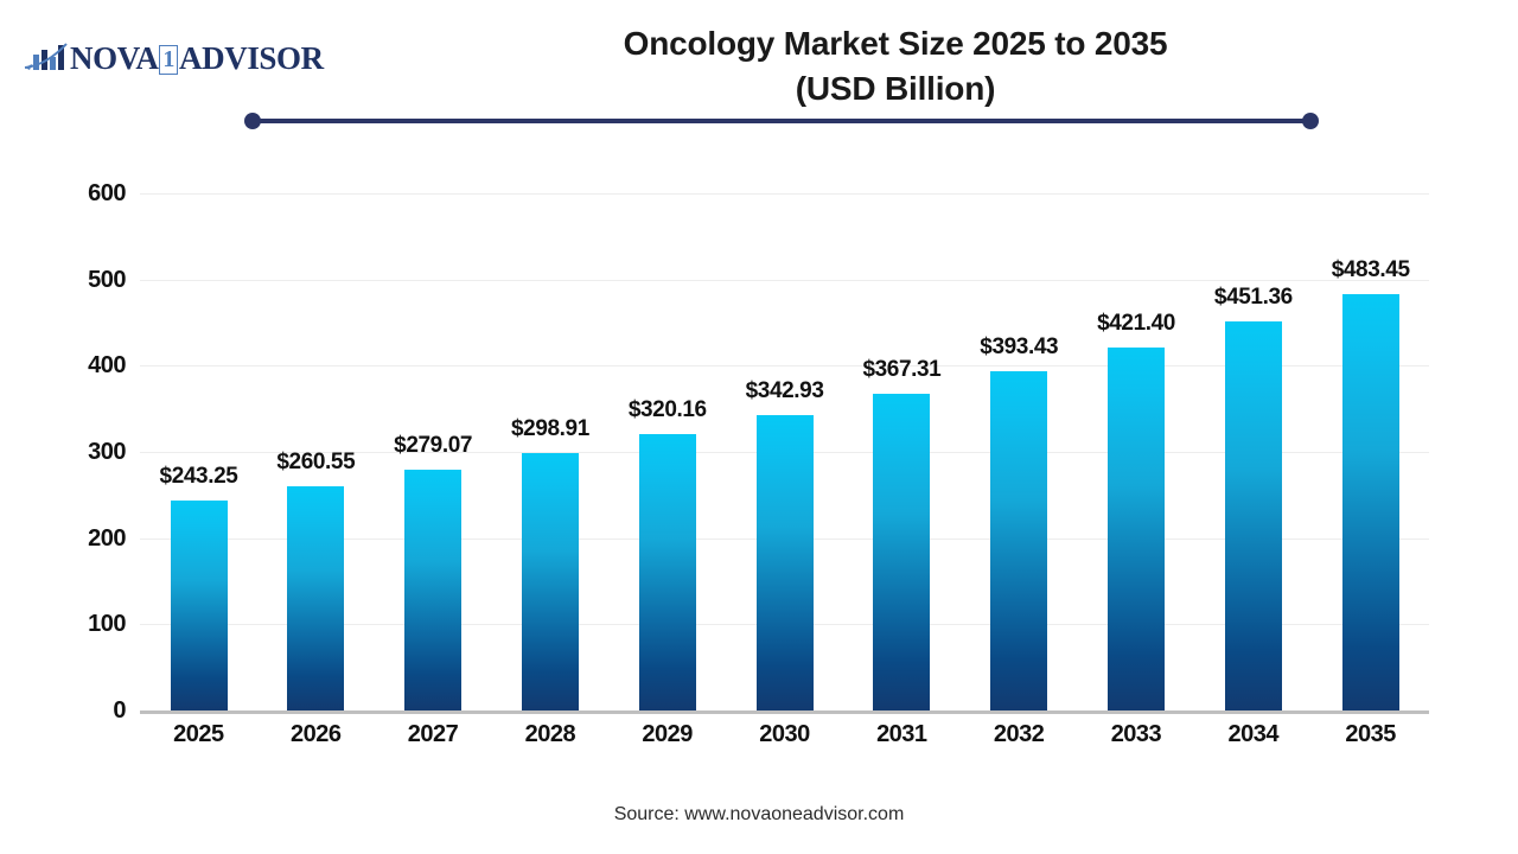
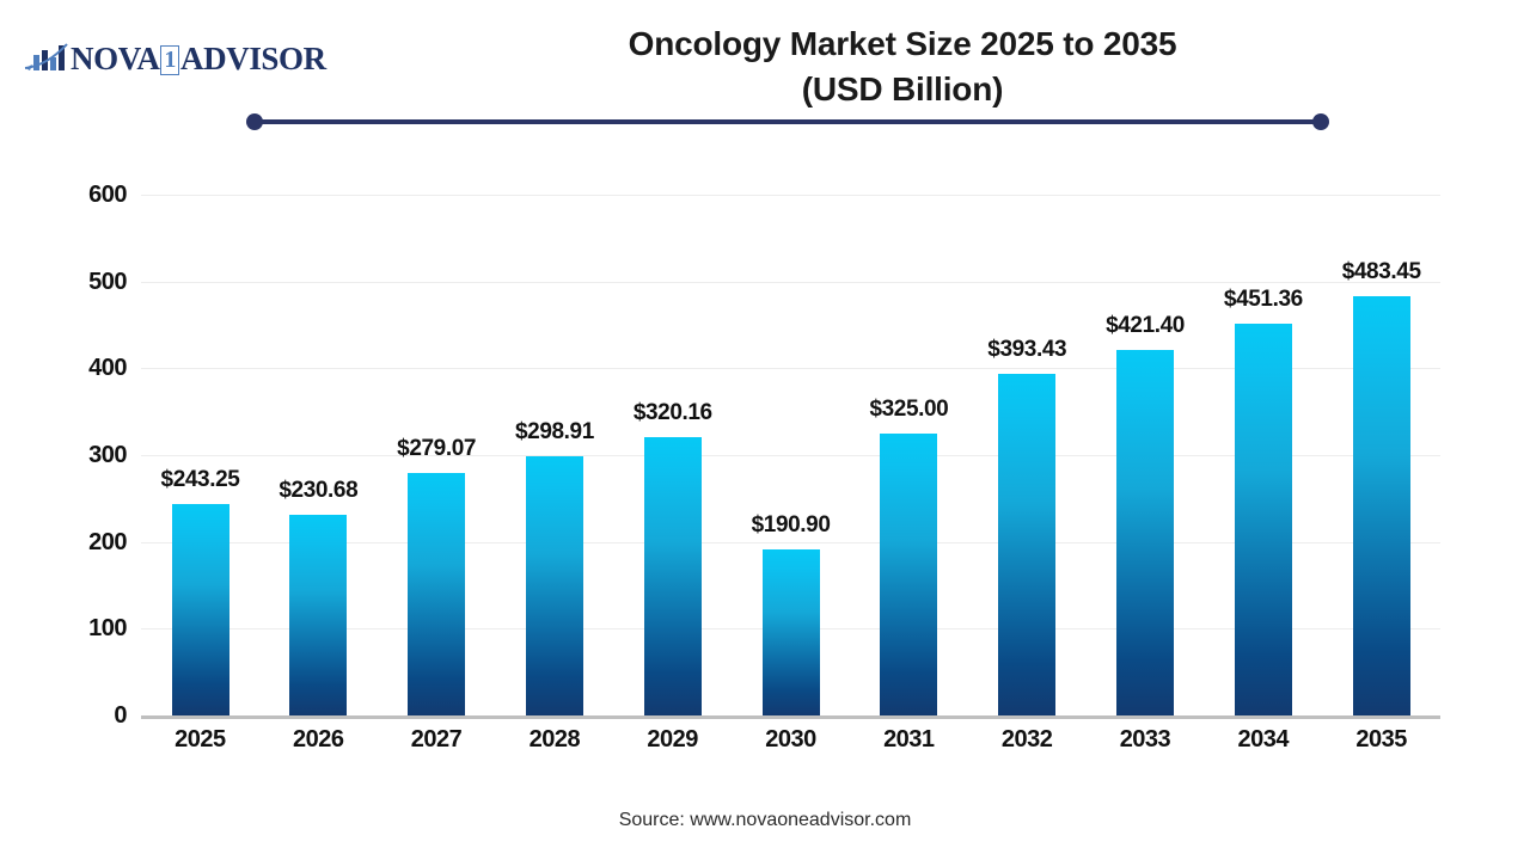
2026: $260.55 -> $230.68
2030: $342.93 -> $190.90
2031: $367.31 -> $325.00
